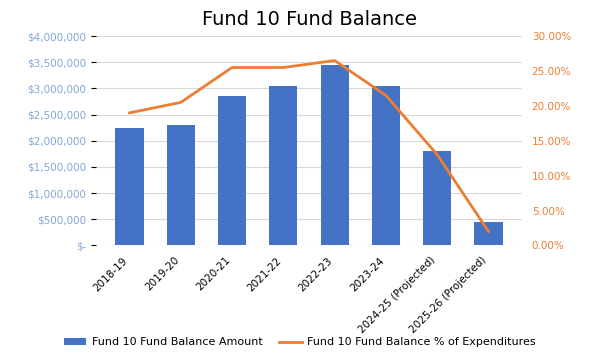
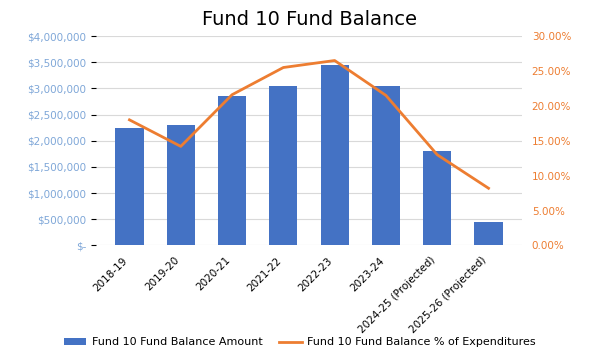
Fund 10 Fund Balance % of Expenditures/2018-19: 19.0% -> 18.0%
Fund 10 Fund Balance % of Expenditures/2019-20: 20.5% -> 14.2%
Fund 10 Fund Balance % of Expenditures/2020-21: 25.5% -> 21.6%
Fund 10 Fund Balance % of Expenditures/2025-26 (Projected): 2.0% -> 8.2%
